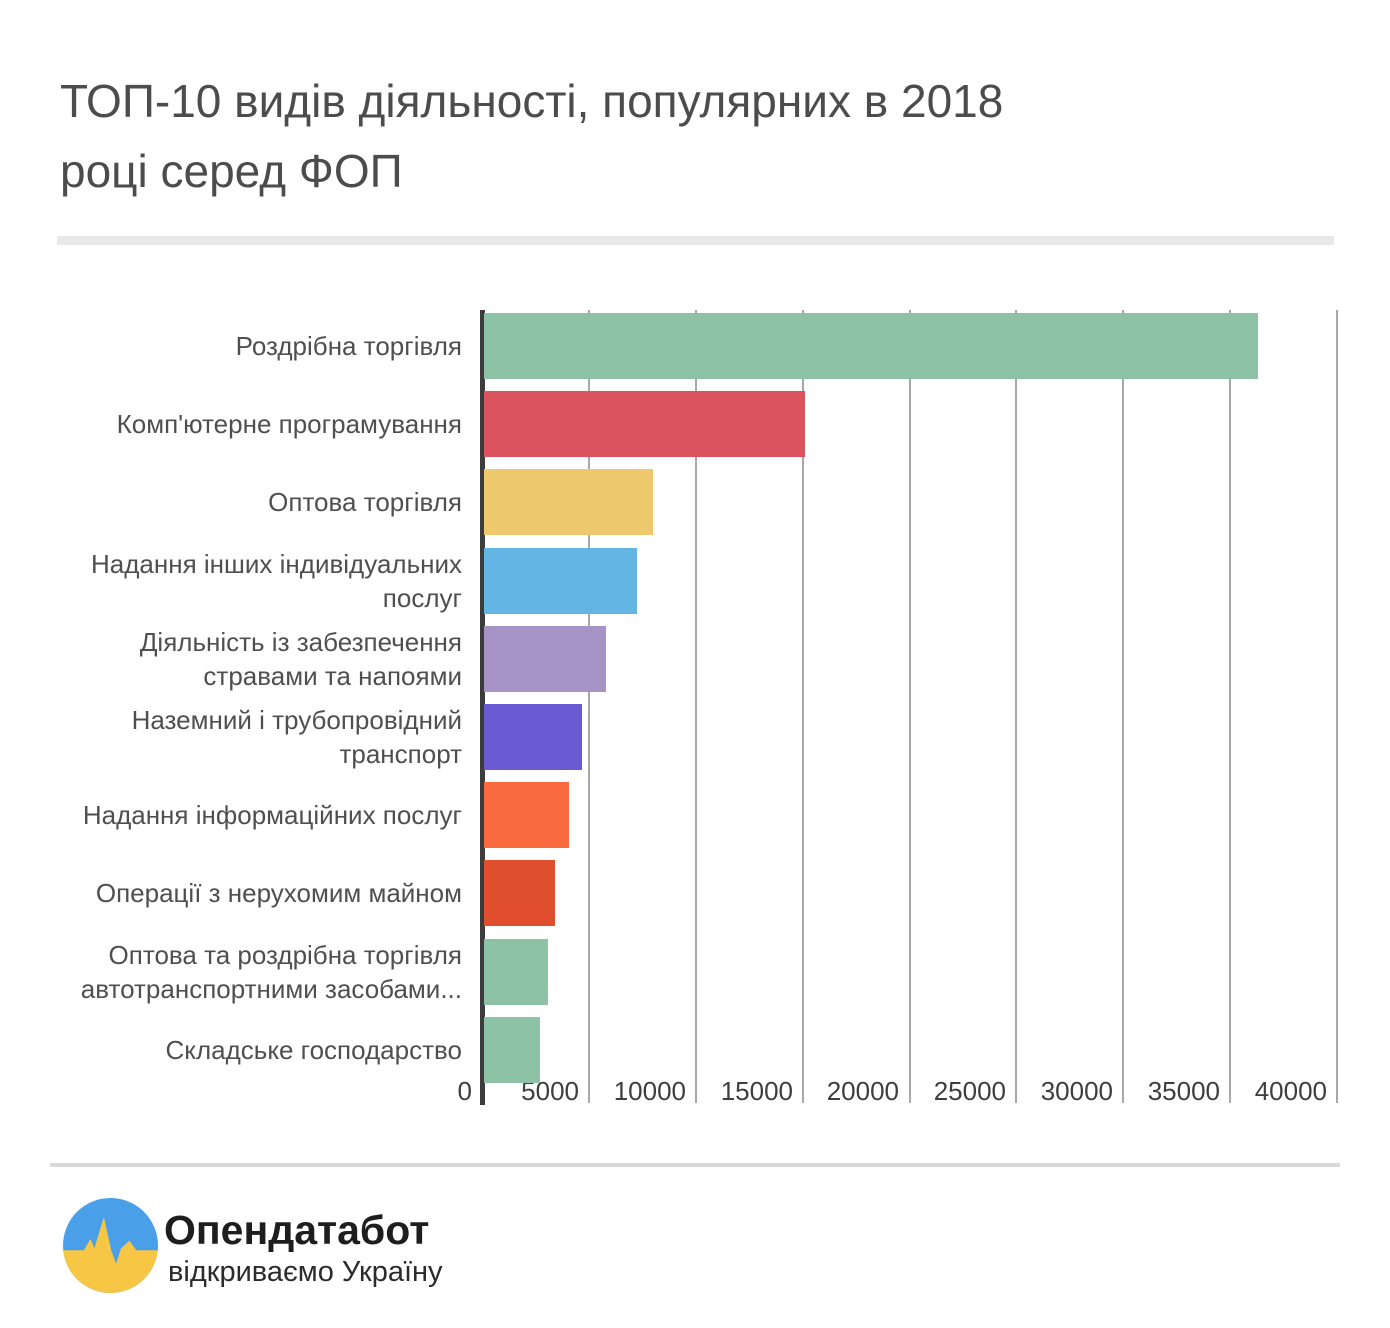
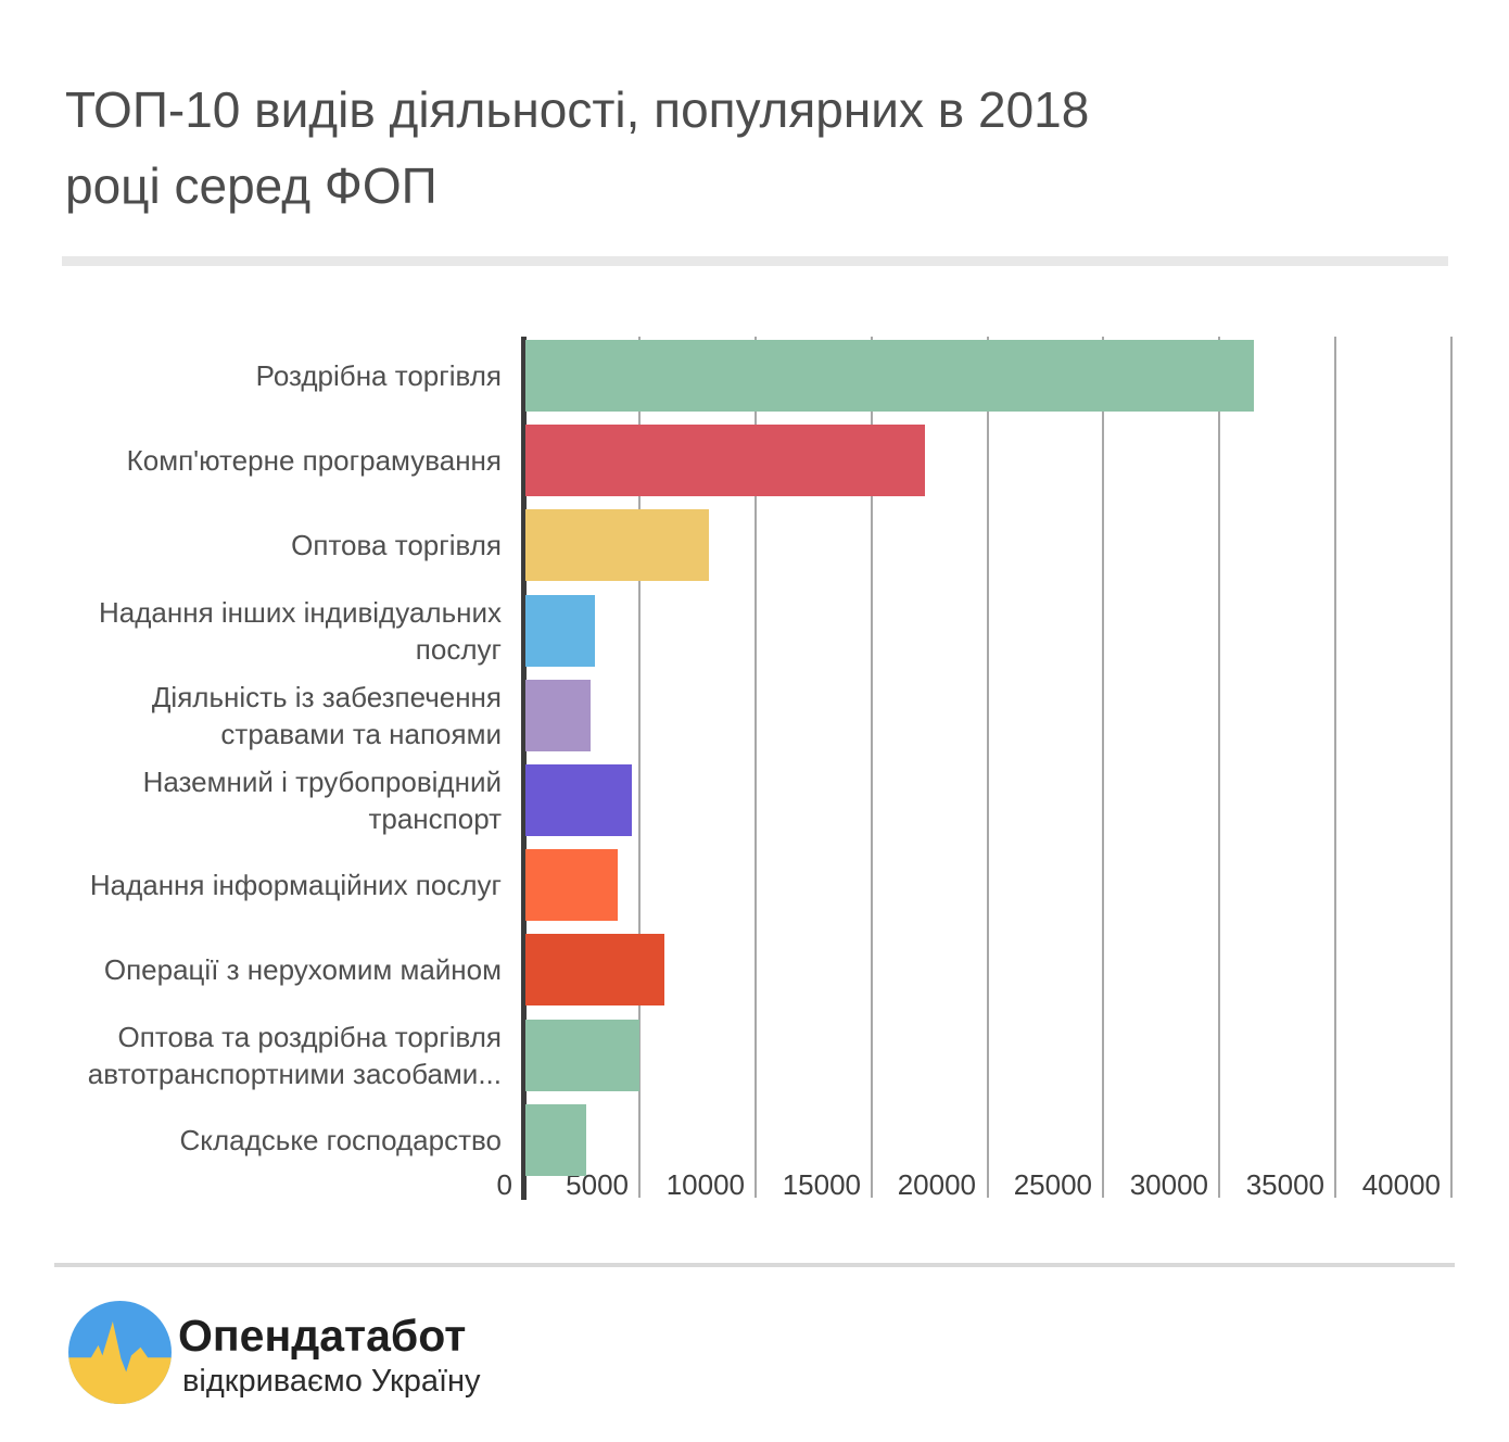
Роздрібна торгівля: 36300 -> 31500
Комп'ютерне програмування: 15100 -> 17300
Надання інших індивідуальних послуг: 7200 -> 3100
Діяльність із забезпечення стравами та напоями: 5800 -> 2900
Операції з нерухомим майном: 3400 -> 6100
Оптова та роздрібна торгівля автотранспортними засобами...: 3100 -> 5000
